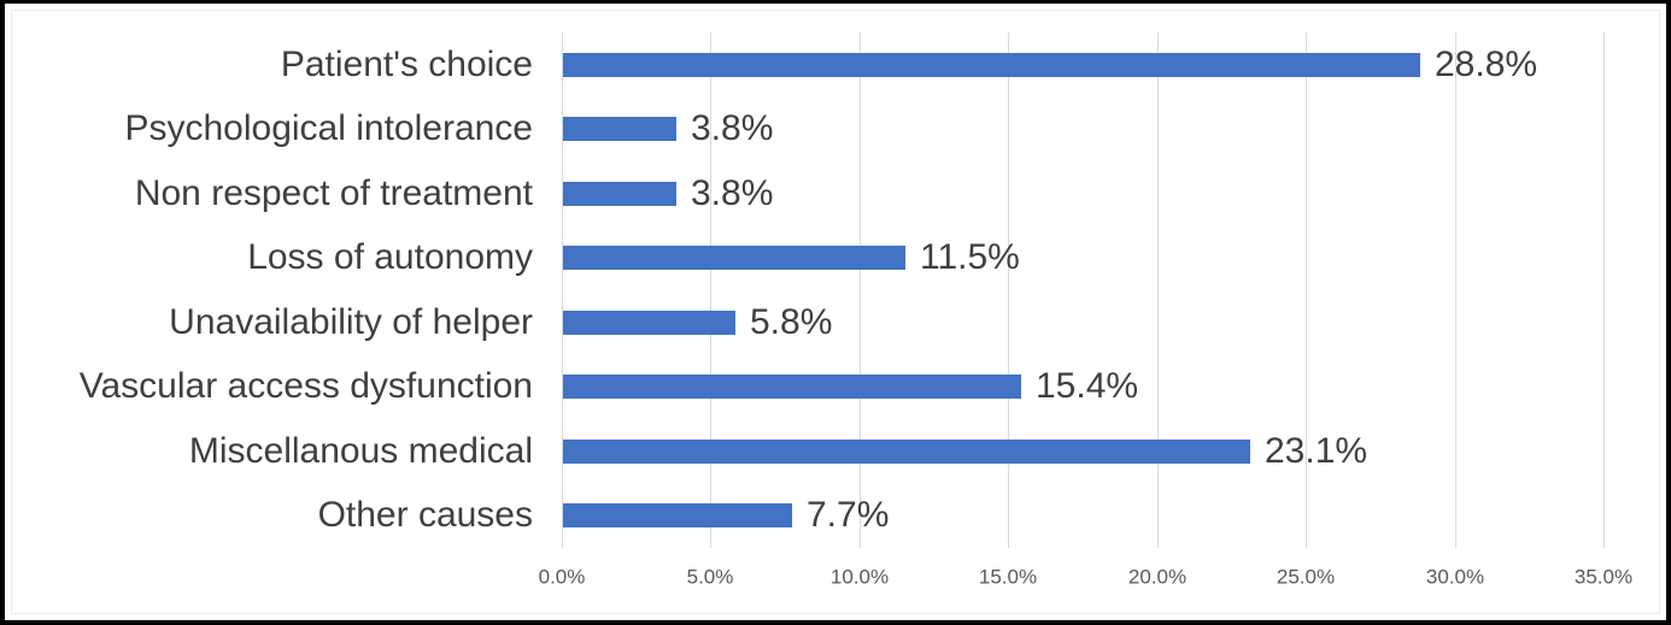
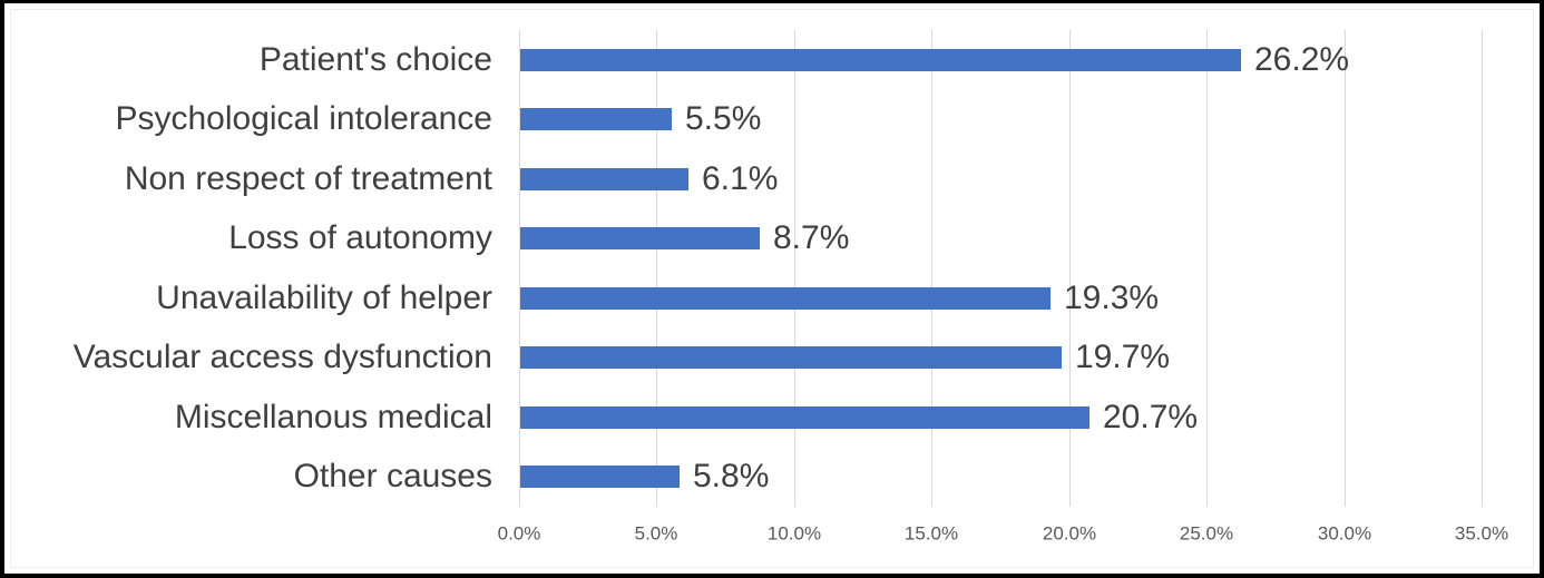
Patient's choice: 28.8% -> 26.2%
Psychological intolerance: 3.8% -> 5.5%
Non respect of treatment: 3.8% -> 6.1%
Loss of autonomy: 11.5% -> 8.7%
Unavailability of helper: 5.8% -> 19.3%
Vascular access dysfunction: 15.4% -> 19.7%
Miscellanous medical: 23.1% -> 20.7%
Other causes: 7.7% -> 5.8%
